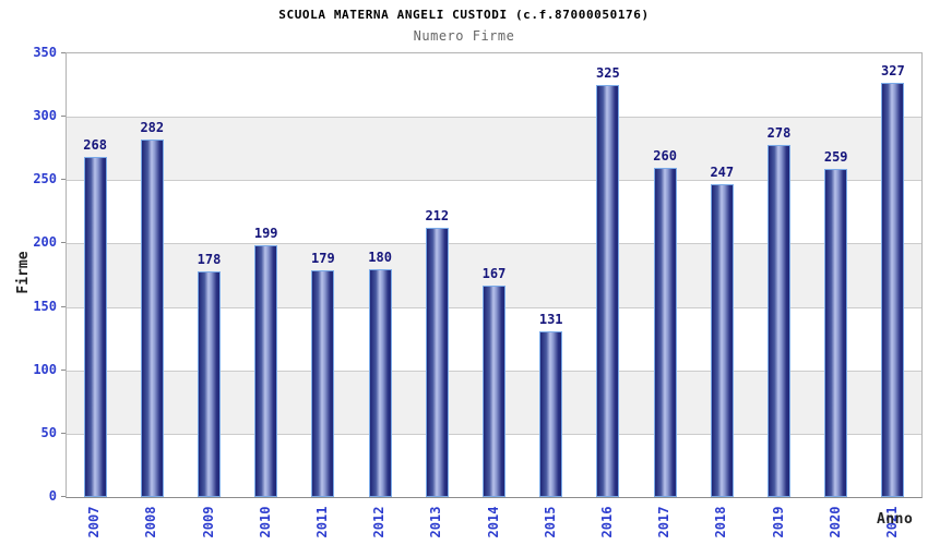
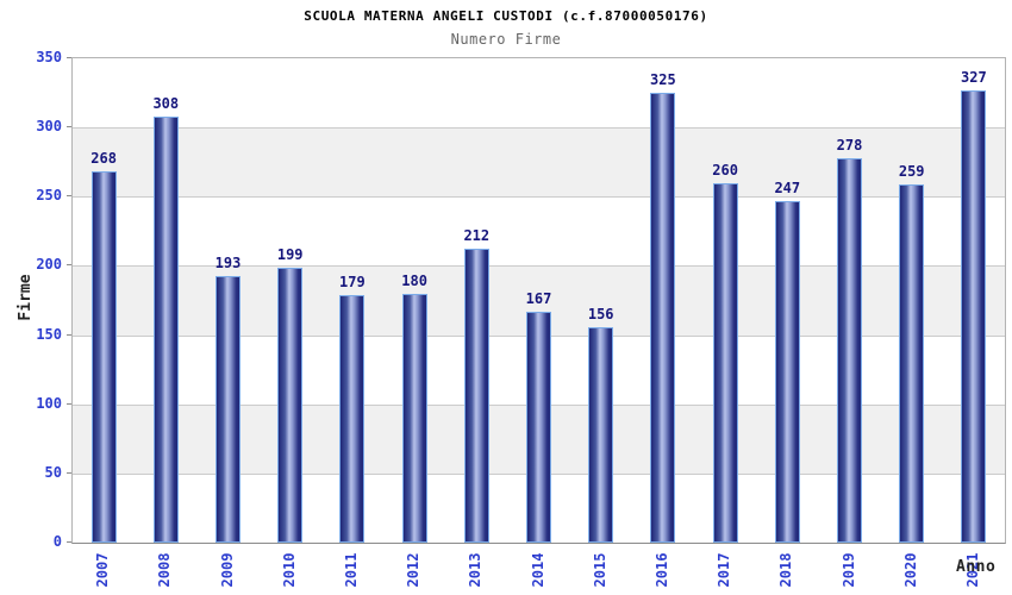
2008: 282 -> 308
2009: 178 -> 193
2015: 131 -> 156
